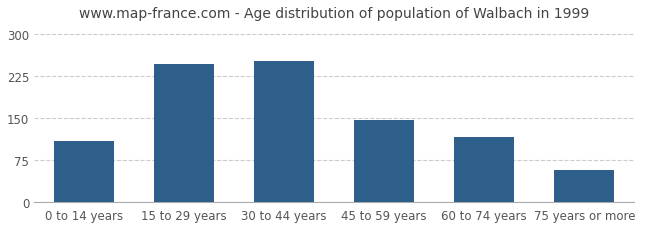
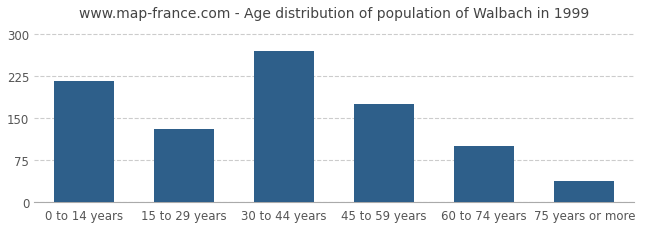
0 to 14 years: 108 -> 215
15 to 29 years: 246 -> 130
30 to 44 years: 252 -> 270
45 to 59 years: 146 -> 175
60 to 74 years: 116 -> 100
75 years or more: 58 -> 38
